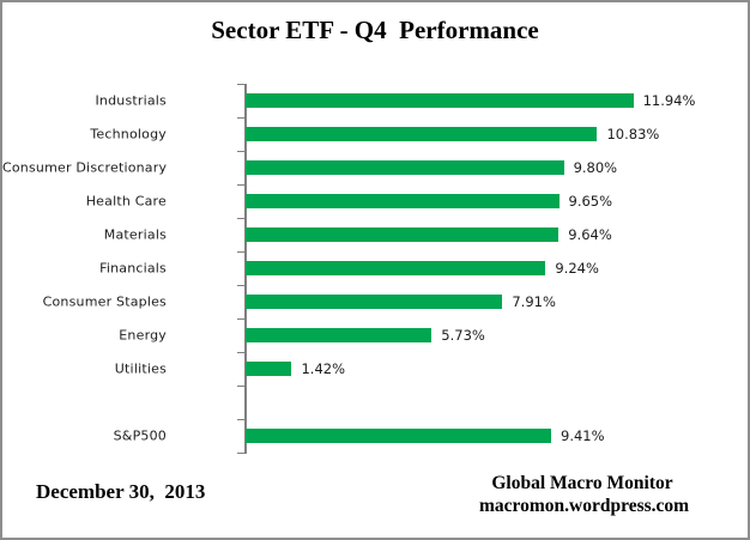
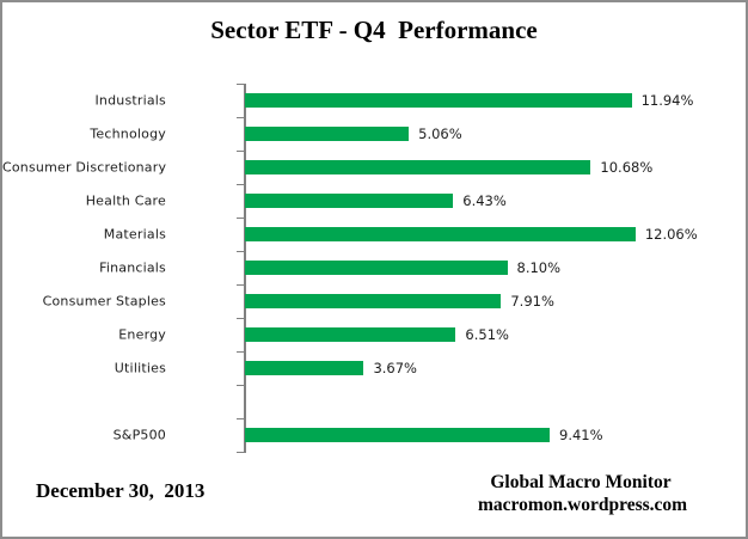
Technology: 10.83% -> 5.06%
Consumer Discretionary: 9.80% -> 10.68%
Health Care: 9.65% -> 6.43%
Materials: 9.64% -> 12.06%
Financials: 9.24% -> 8.10%
Energy: 5.73% -> 6.51%
Utilities: 1.42% -> 3.67%
